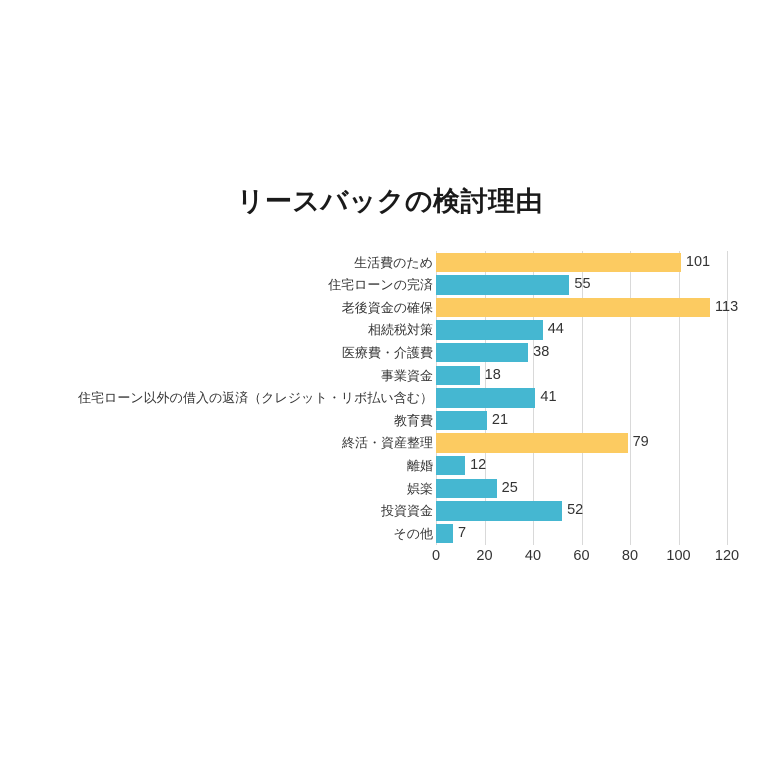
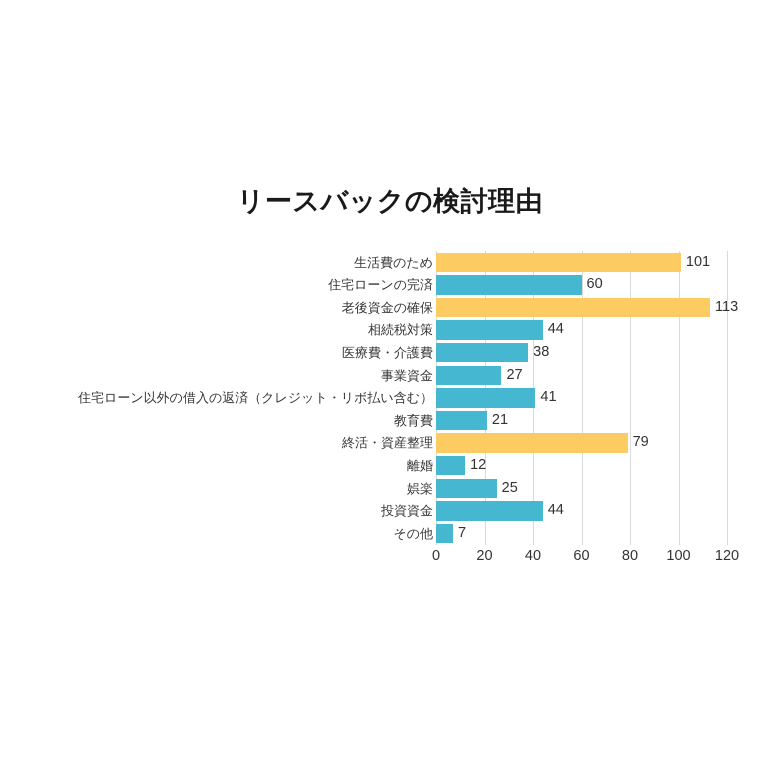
住宅ローンの完済: 55 -> 60
事業資金: 18 -> 27
投資資金: 52 -> 44
